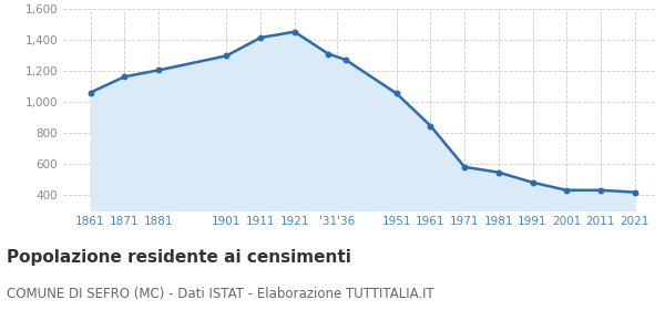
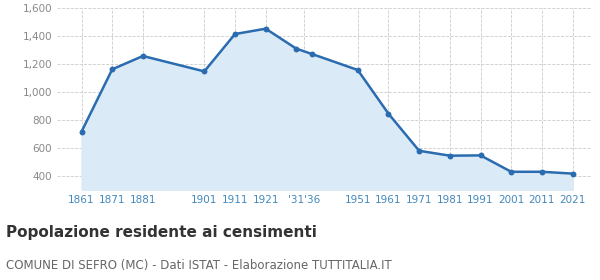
1861: 1,060 -> 720
1881: 1,210 -> 1,260
1901: 1,300 -> 1,150
1951: 1,060 -> 1,160
1991: 480 -> 550
